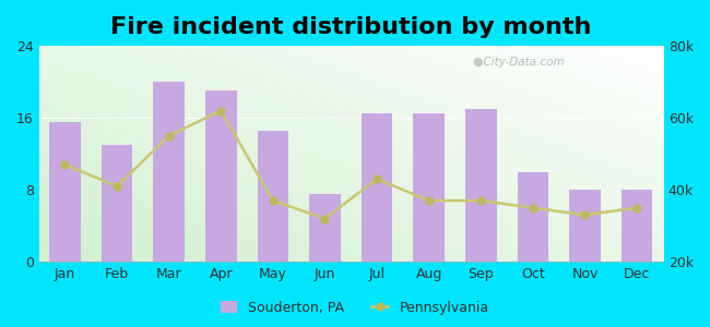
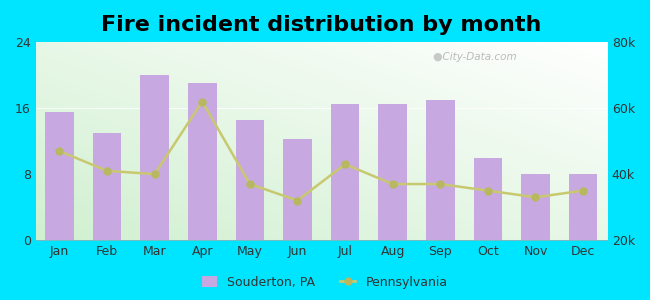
Pennsylvania/Mar: 55k -> 40k
Souderton, PA/Jun: 7.5 -> 12.2
